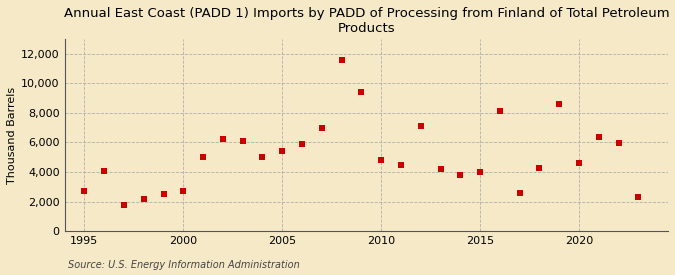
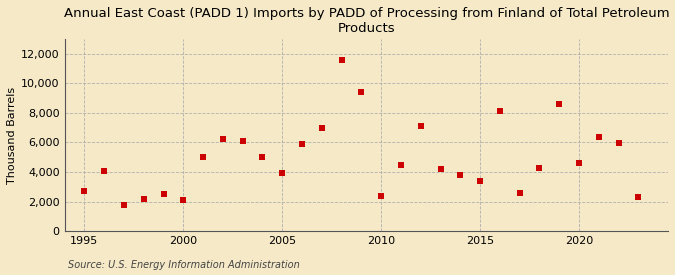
2000: 2,700 -> 2,100
2005: 5,400 -> 4,000
2010: 4,800 -> 2,400
2015: 4,000 -> 3,400
